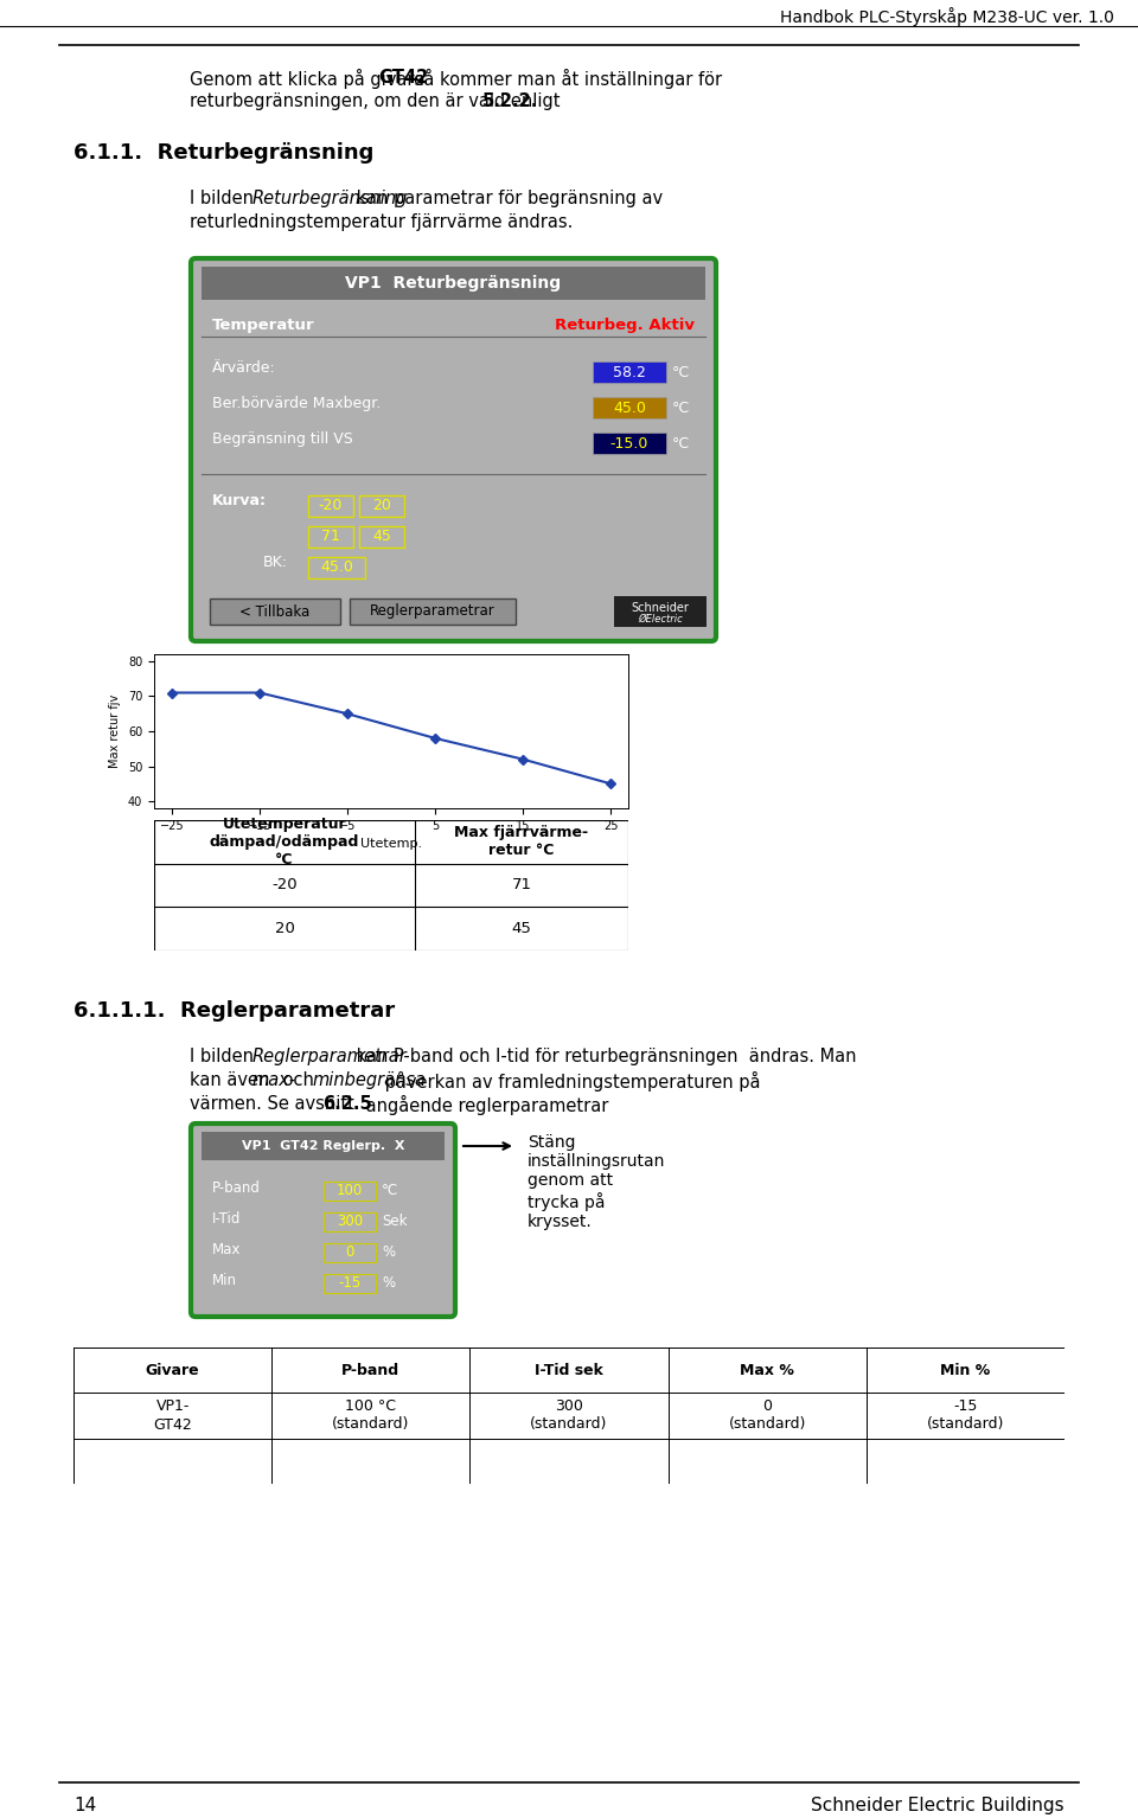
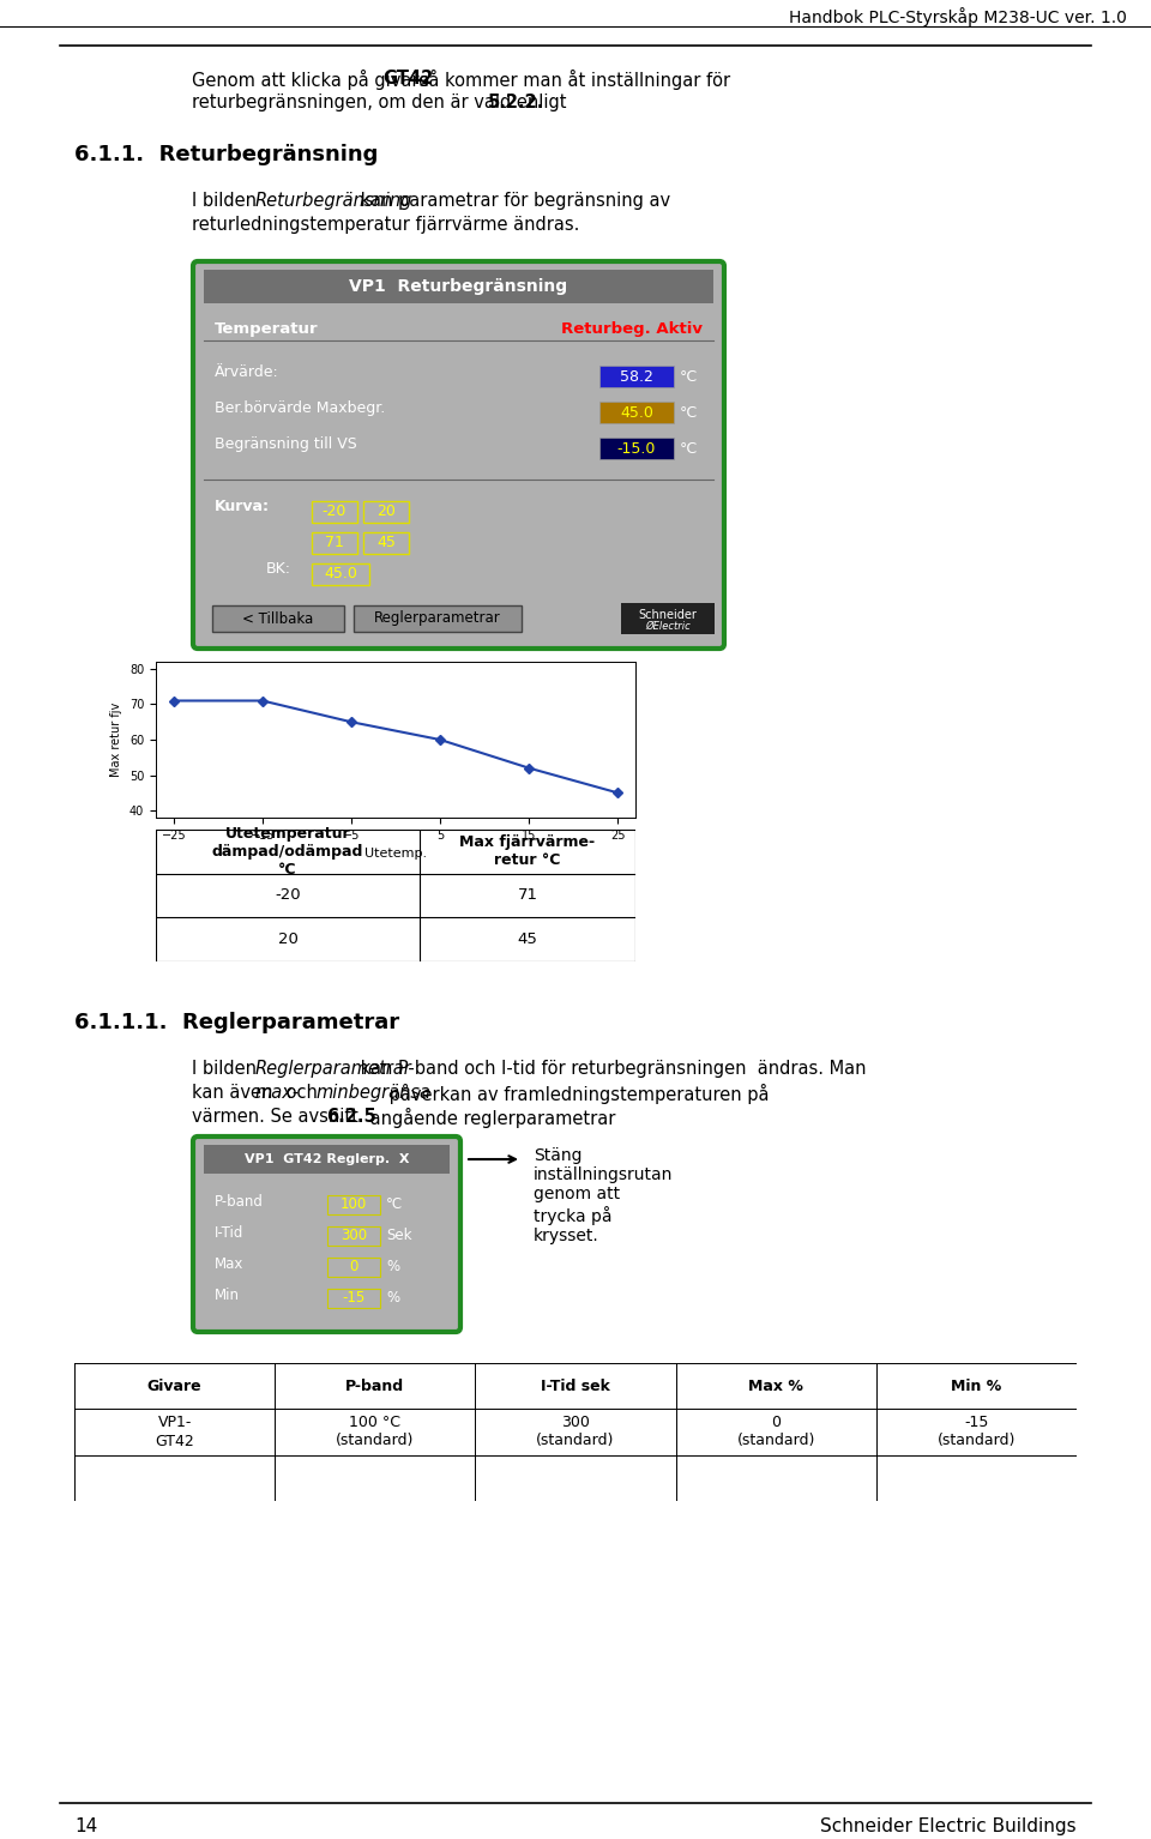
5: 58 -> 60
